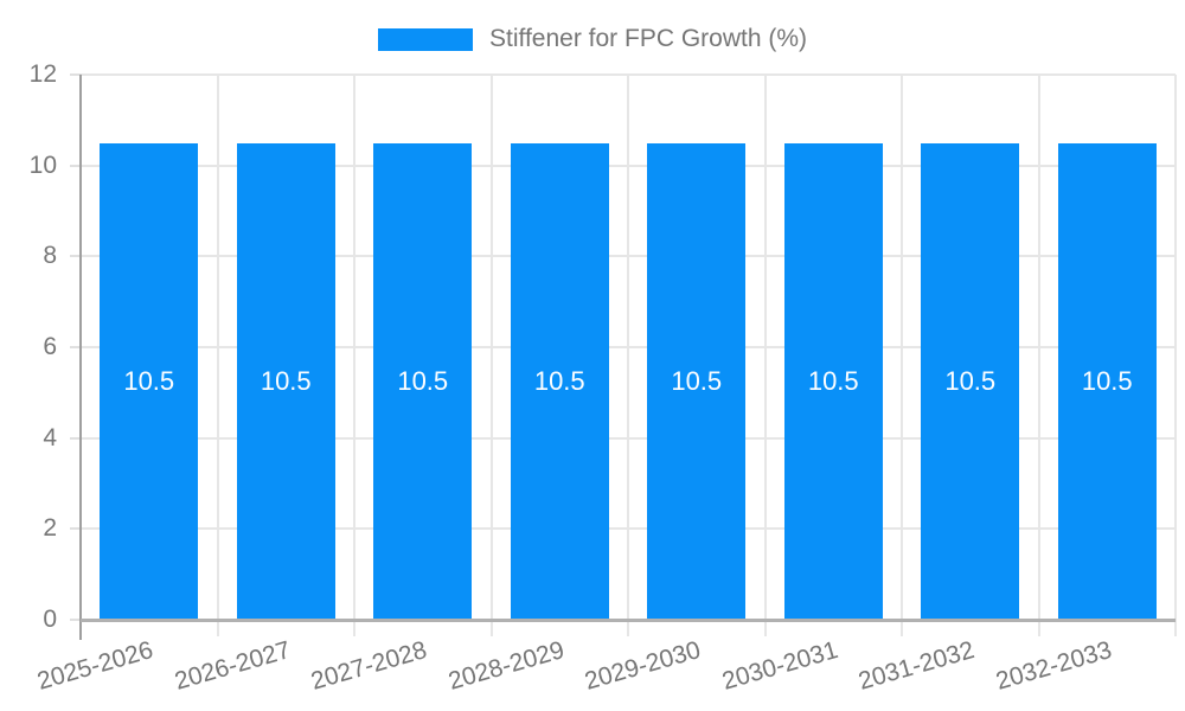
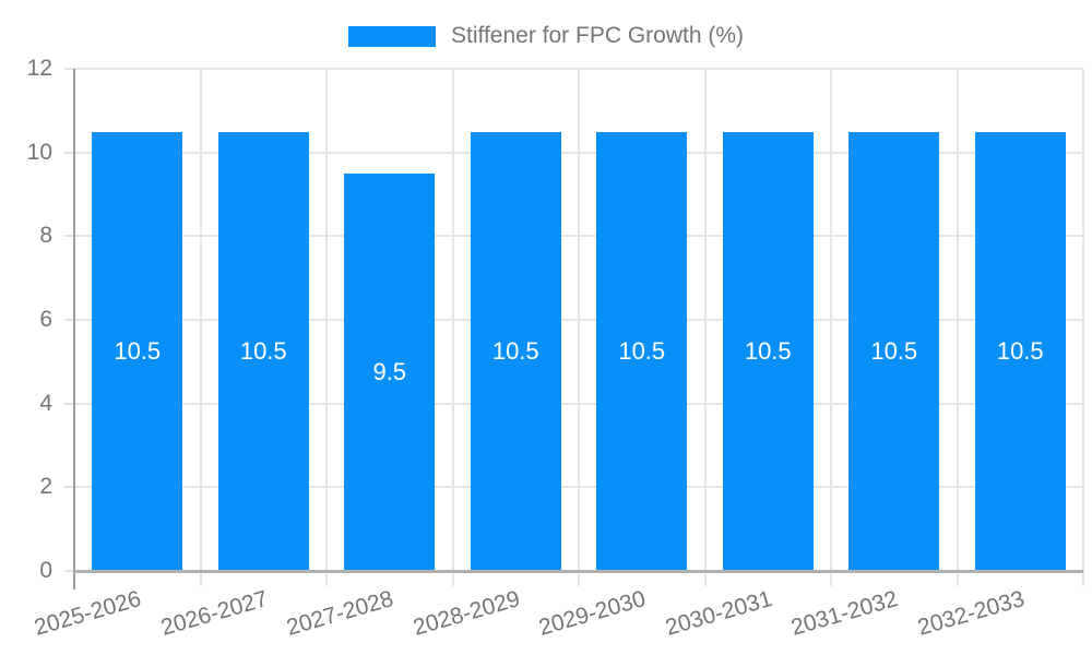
2027-2028: 10.5 -> 9.5
